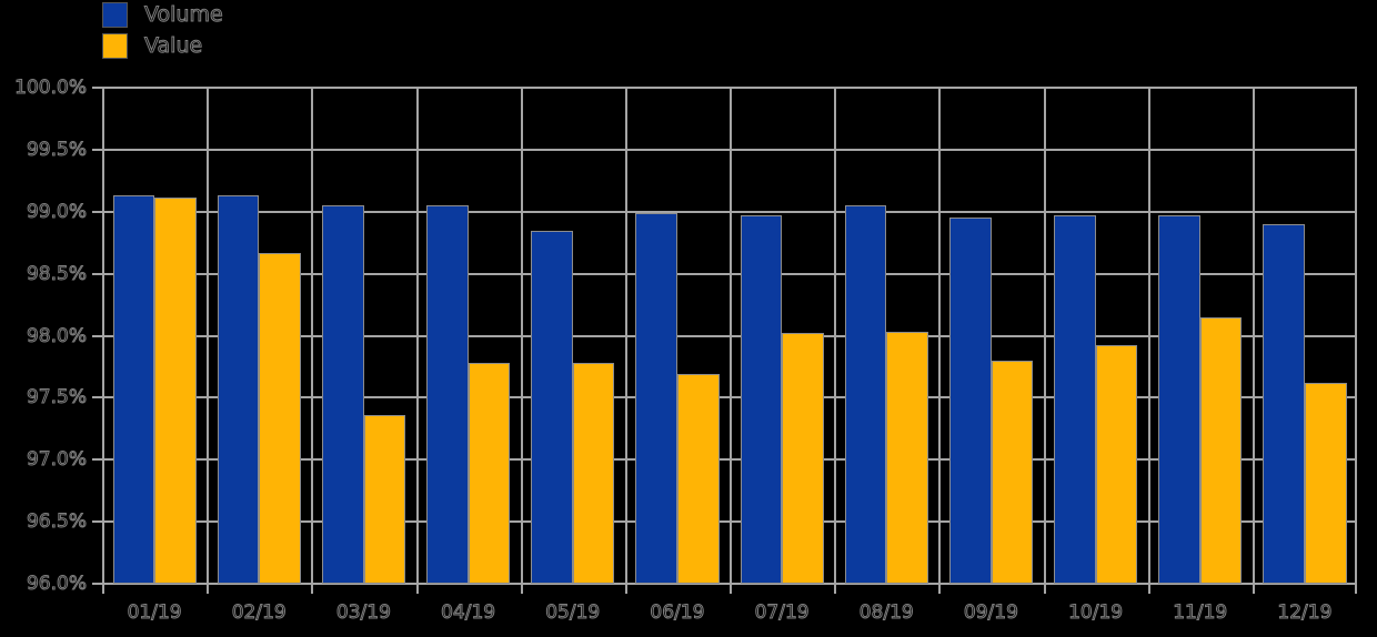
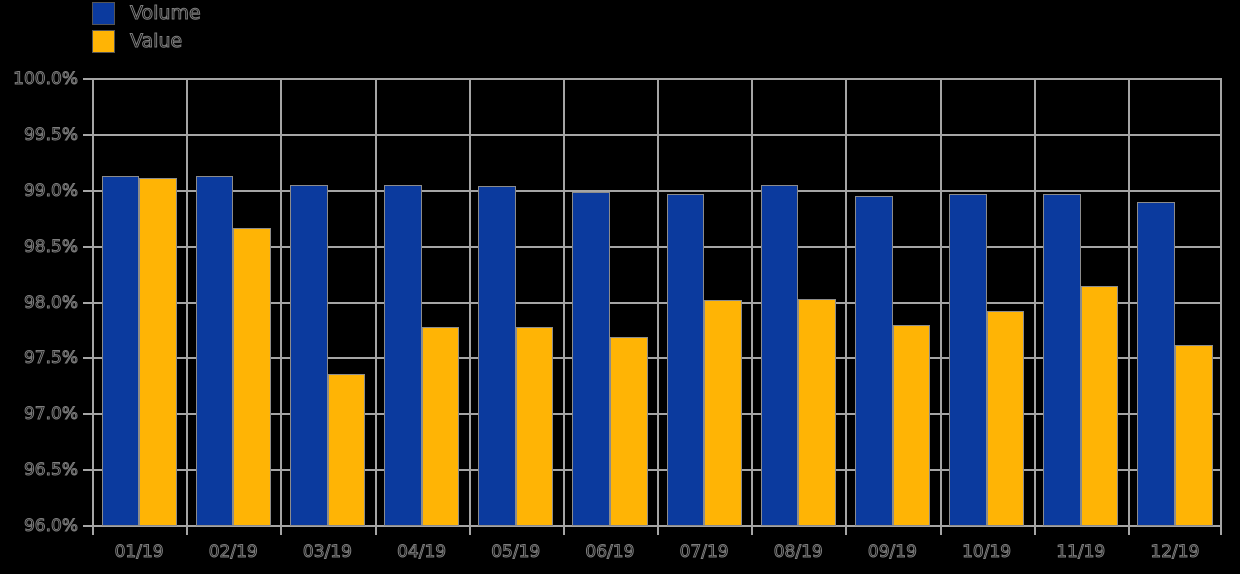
Volume/05/19: 98.85% -> 99.04%
